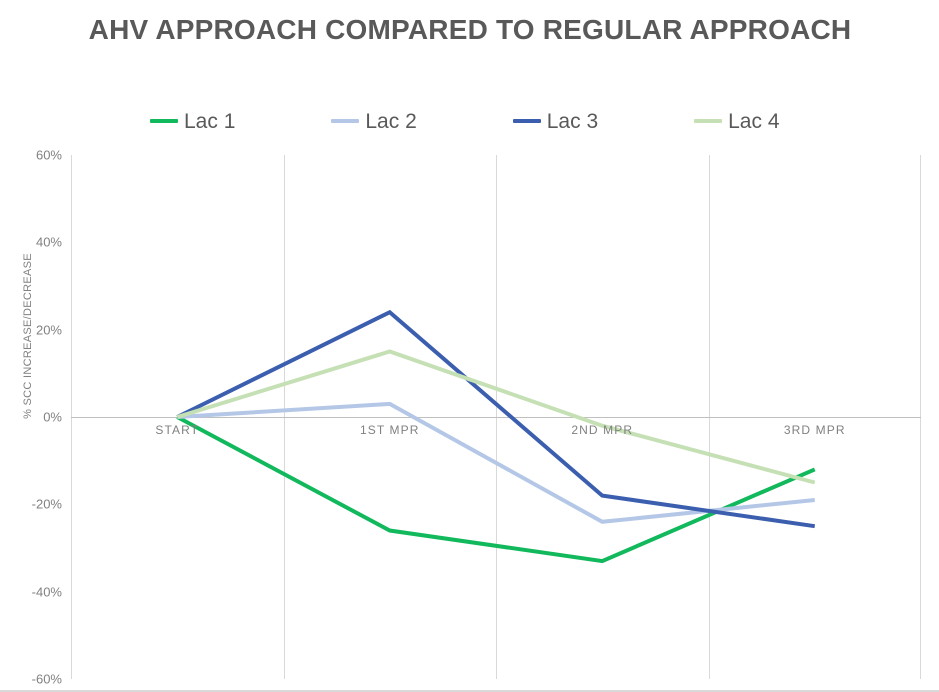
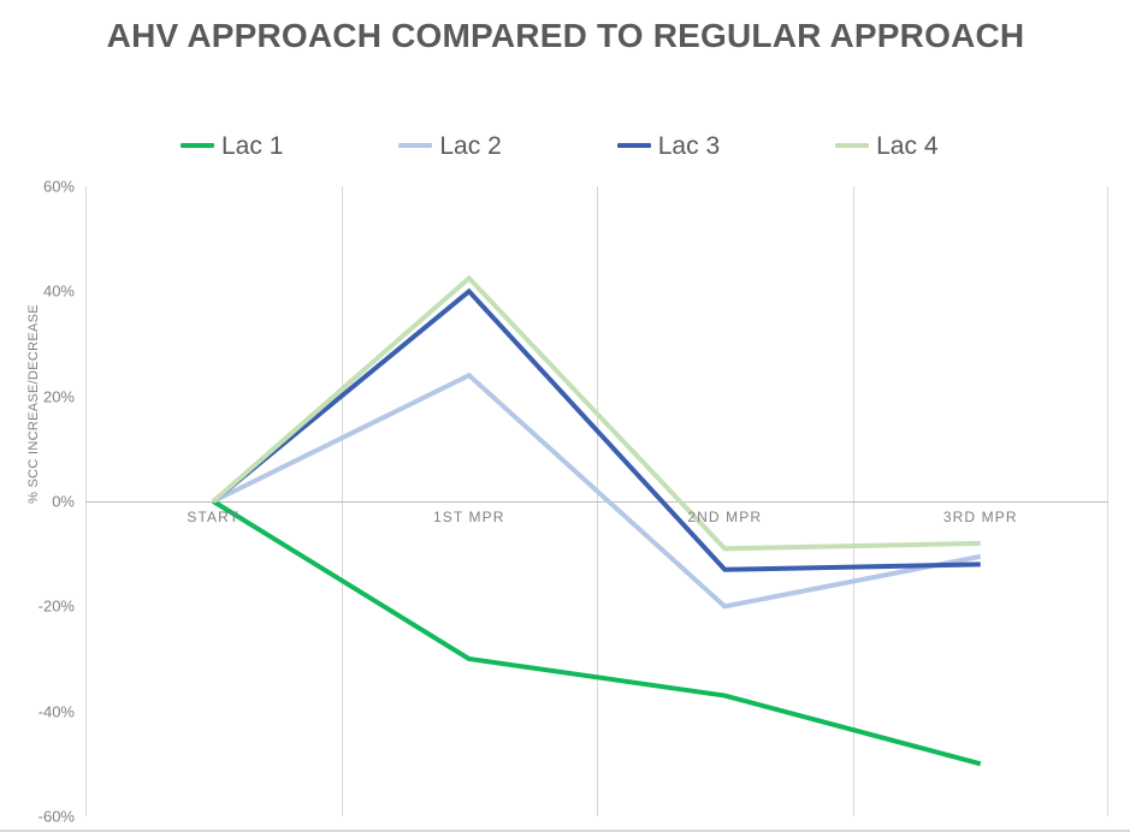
Lac 1/1ST MPR: -26% -> -30%
Lac 2/1ST MPR: 3% -> 24%
Lac 3/1ST MPR: 24% -> 40%
Lac 4/1ST MPR: 15% -> 42%
Lac 1/2ND MPR: -33% -> -37%
Lac 2/2ND MPR: -24% -> -20%
Lac 3/2ND MPR: -18% -> -13%
Lac 4/2ND MPR: -2% -> -9%
Lac 1/3RD MPR: -12% -> -50%
Lac 2/3RD MPR: -19% -> -10%
Lac 3/3RD MPR: -25% -> -12%
Lac 4/3RD MPR: -15% -> -8%
